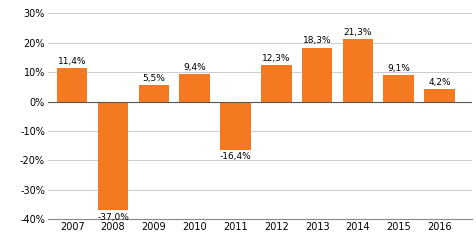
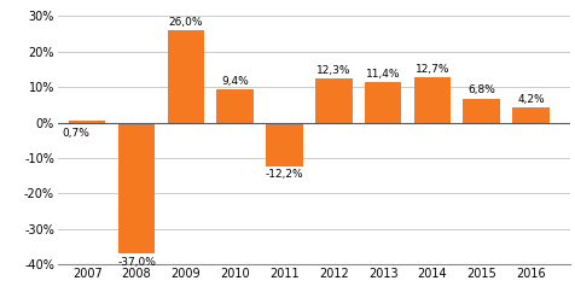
2007: 11,4% -> 0,7%
2009: 5,5% -> 26,0%
2011: -16,4% -> -12,2%
2013: 18,3% -> 11,4%
2014: 21,3% -> 12,7%
2015: 9,1% -> 6,8%
